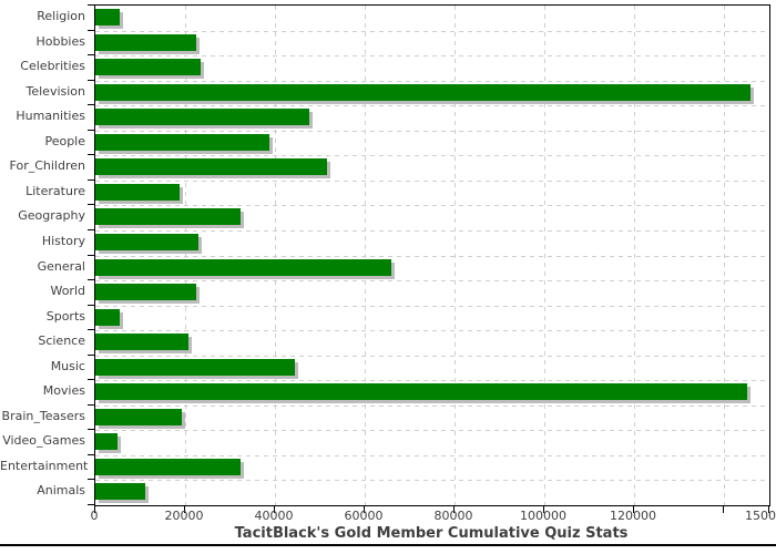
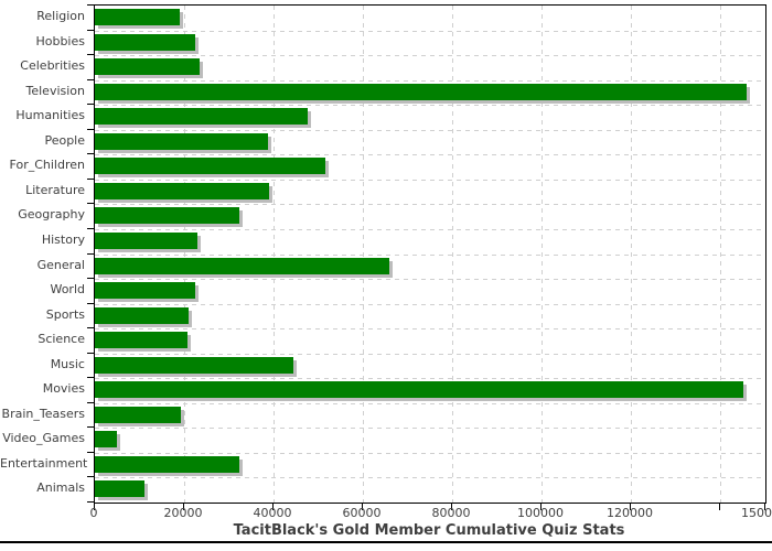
Religion: 6000 -> 19000
Literature: 19000 -> 39000
Sports: 6000 -> 21000
